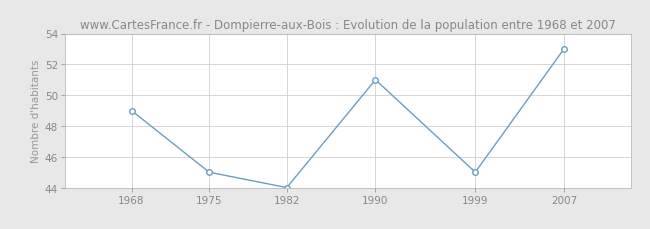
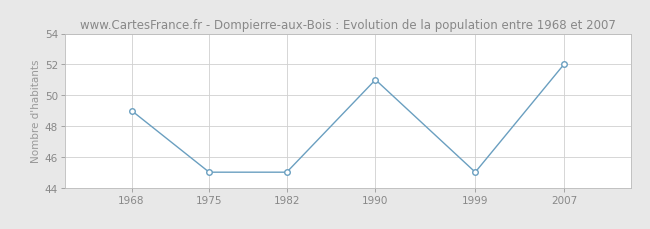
1982: 44 -> 45
2007: 53 -> 52
